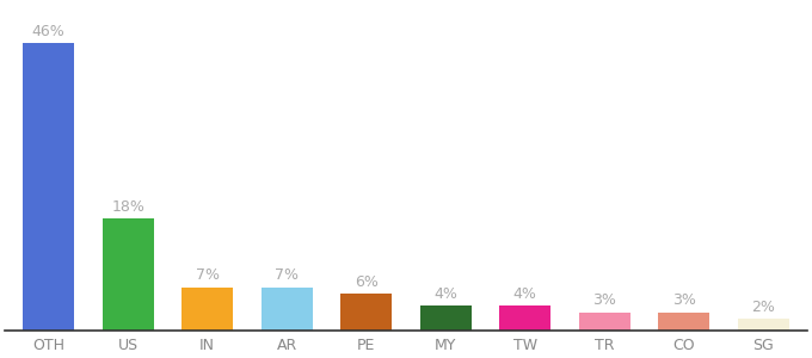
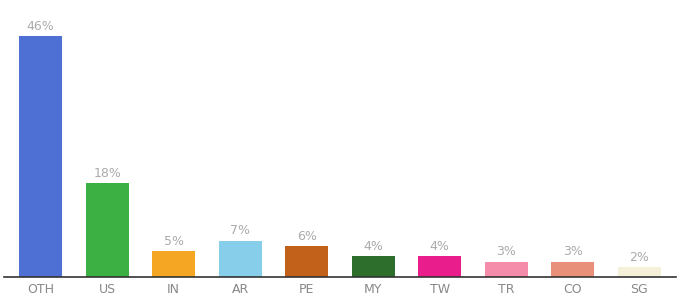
IN: 7% -> 5%
